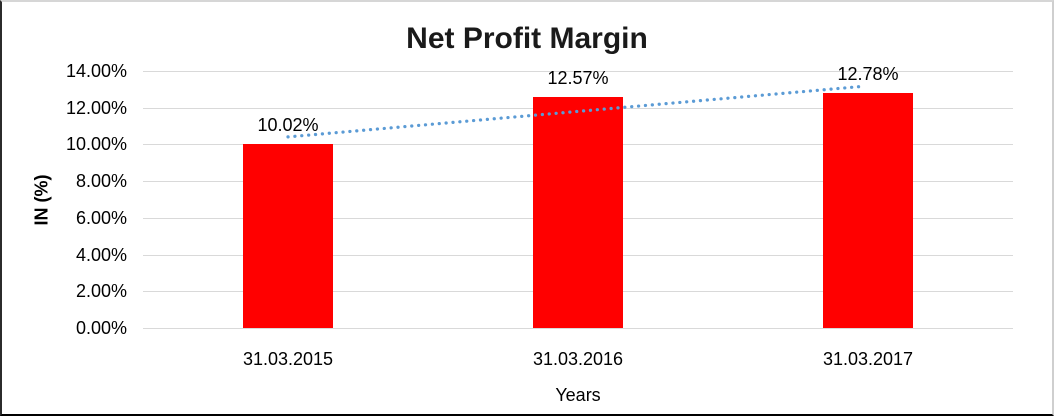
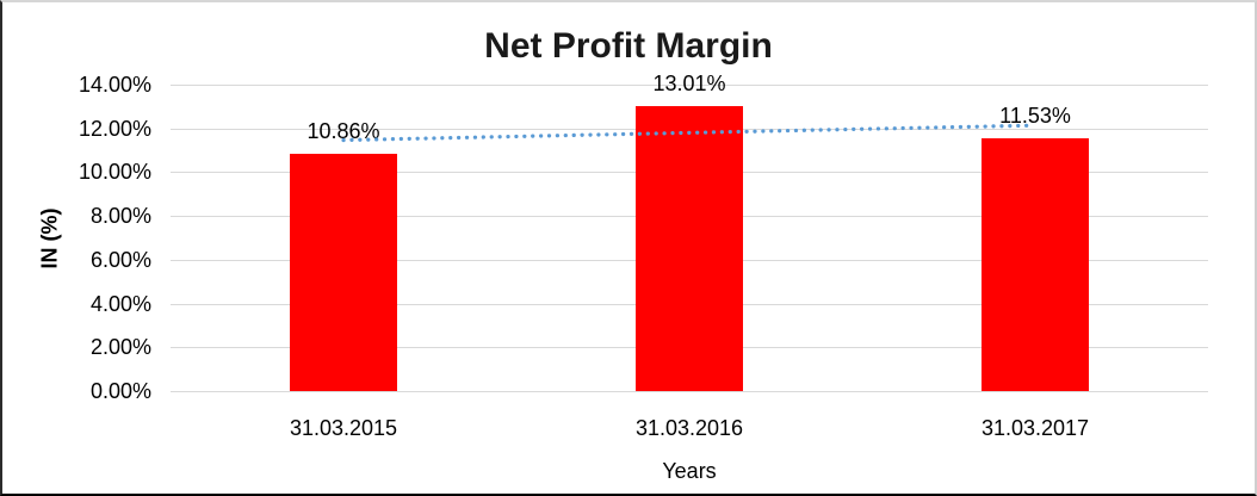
31.03.2015: 10.02% -> 10.86%
31.03.2016: 12.57% -> 13.01%
31.03.2017: 12.78% -> 11.53%
